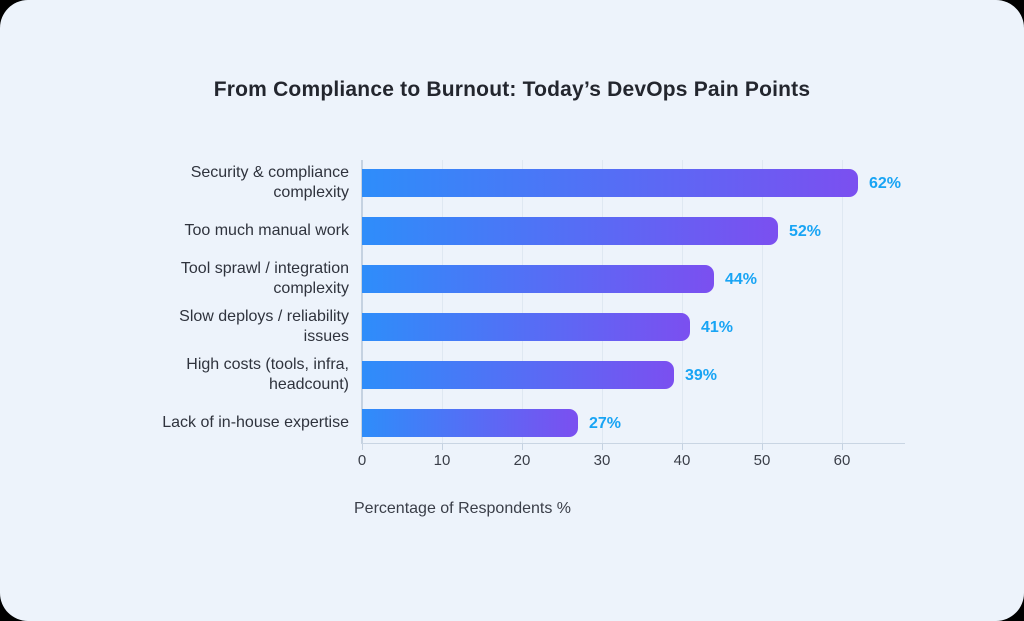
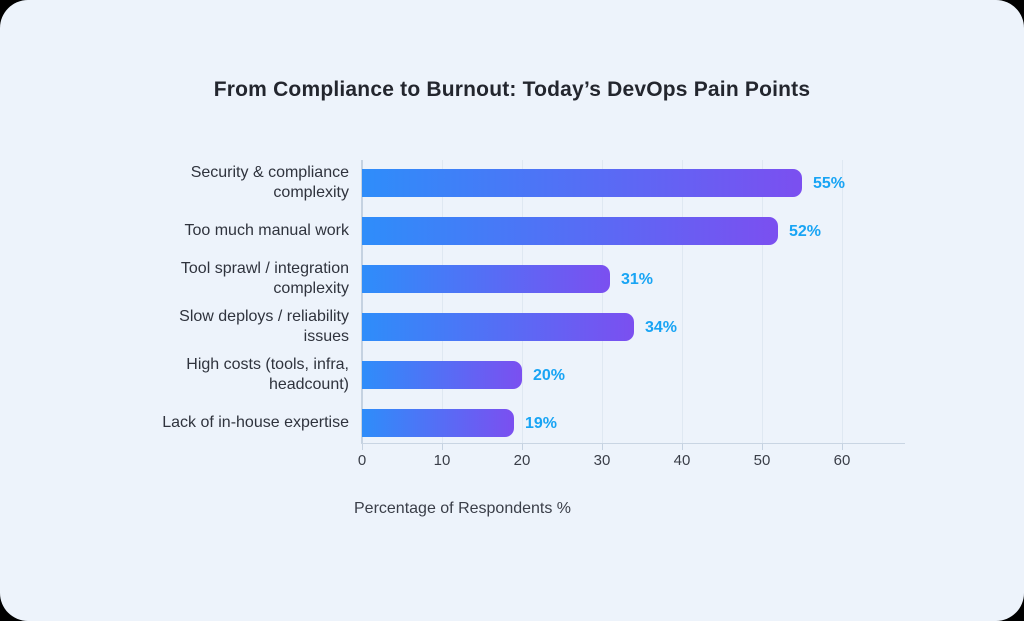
Security & compliance complexity: 62% -> 55%
Tool sprawl / integration complexity: 44% -> 31%
Slow deploys / reliability issues: 41% -> 34%
High costs (tools, infra, headcount): 39% -> 20%
Lack of in-house expertise: 27% -> 19%
